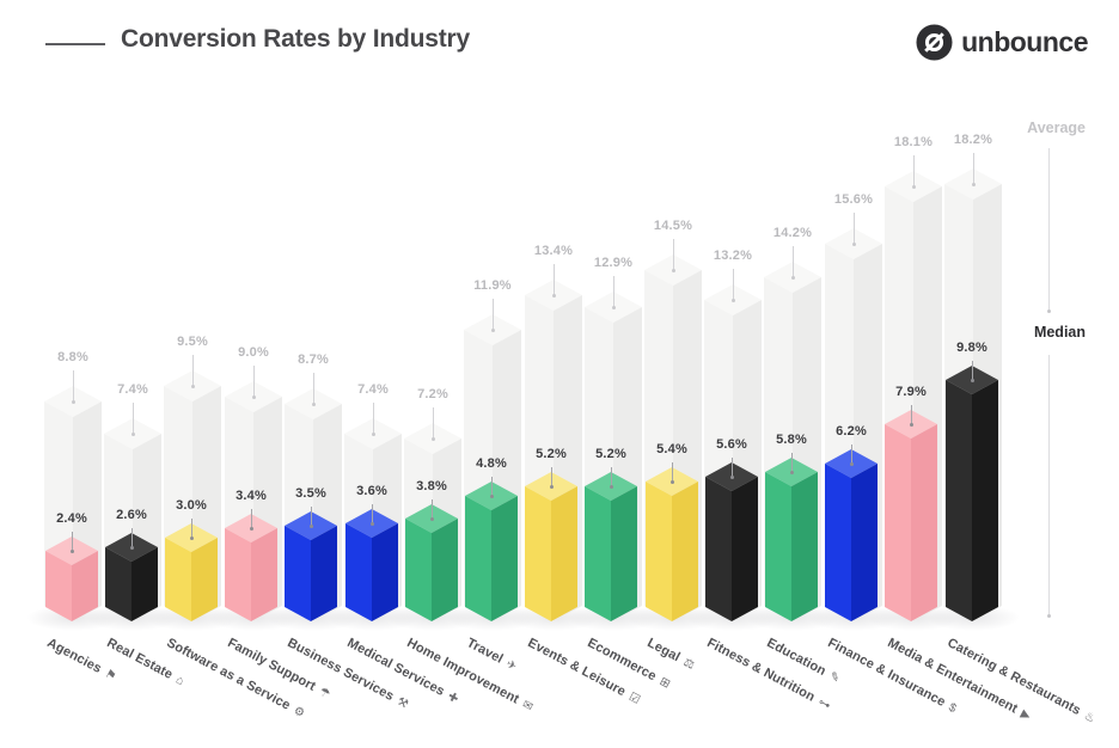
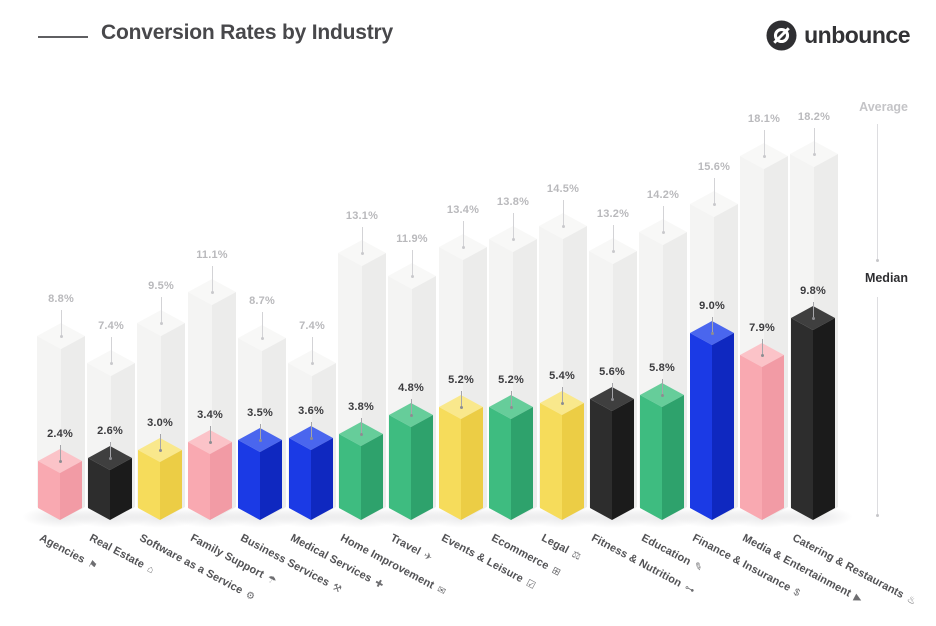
Average/Family Support: 9.0% -> 11.1%
Average/Home Improvement: 7.2% -> 13.1%
Average/Ecommerce: 12.9% -> 13.8%
Median/Finance & Insurance: 6.2% -> 9.0%
